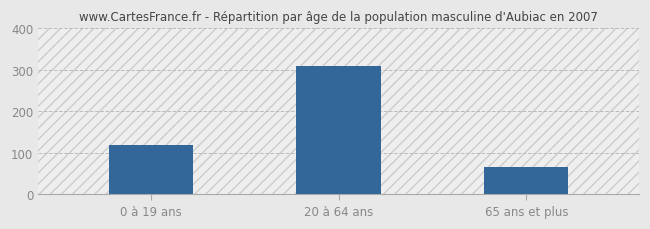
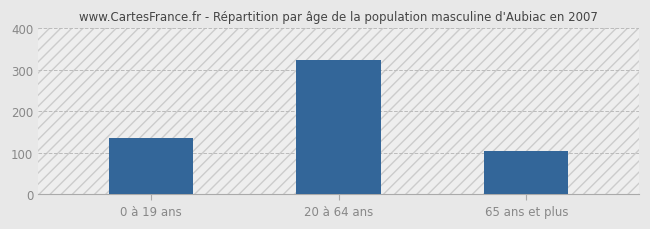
0 à 19 ans: 118 -> 135
20 à 64 ans: 310 -> 325
65 ans et plus: 65 -> 105
